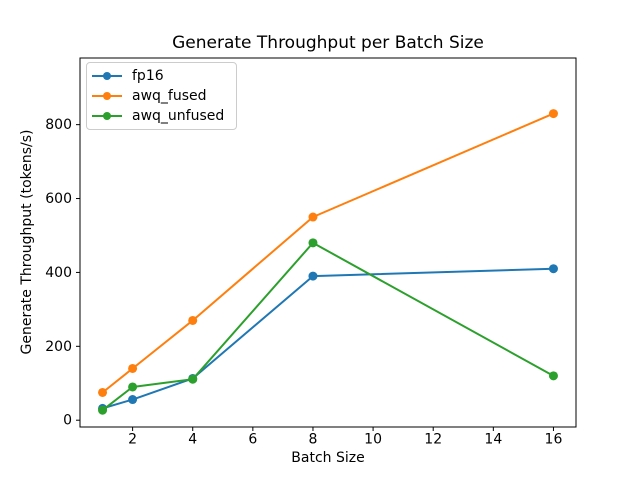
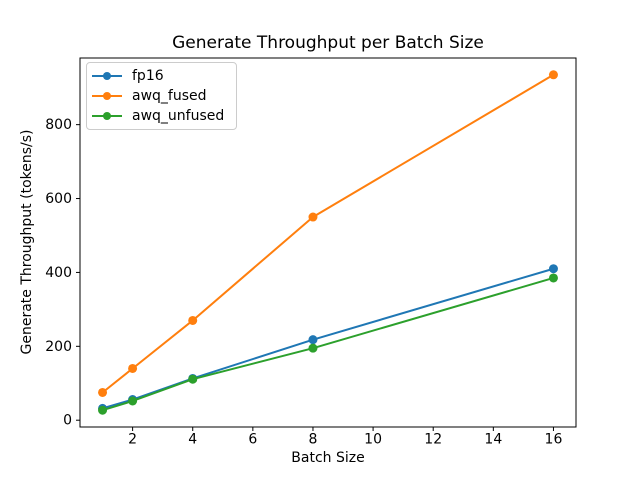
awq_unfused/2: 90 -> 50
fp16/8: 390 -> 220
awq_unfused/8: 480 -> 200
awq_fused/16: 830 -> 940
awq_unfused/16: 120 -> 380
